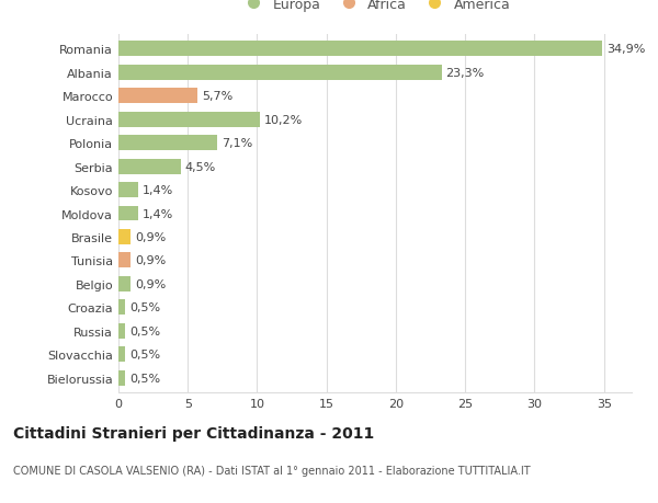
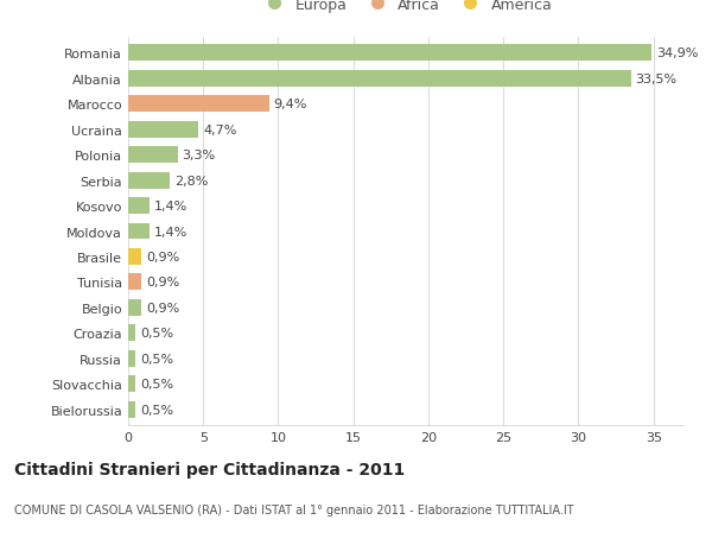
Albania: 23,3% -> 33,5%
Marocco: 5,7% -> 9,4%
Ucraina: 10,2% -> 4,7%
Polonia: 7,1% -> 3,3%
Serbia: 4,5% -> 2,8%
